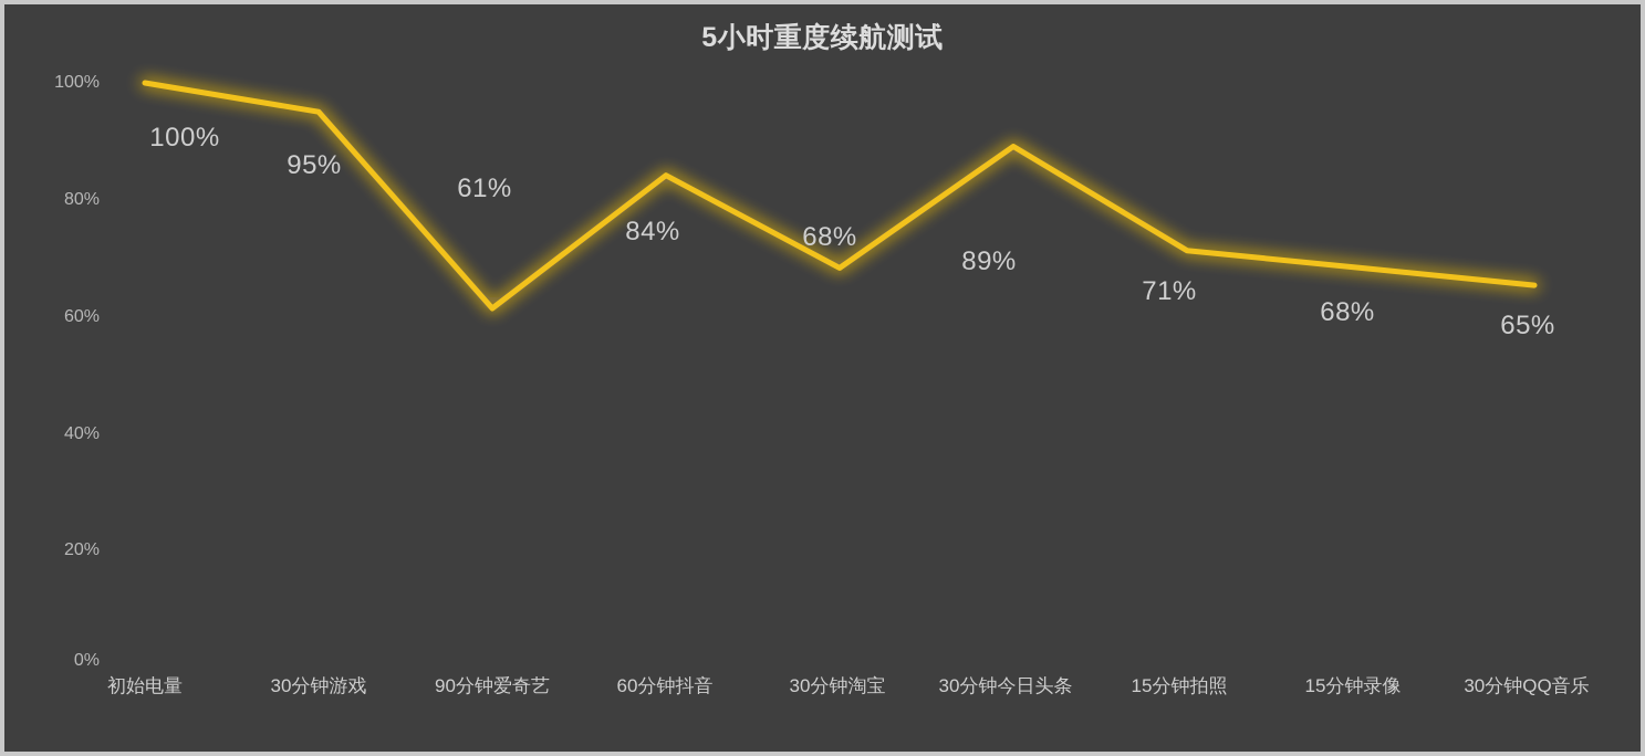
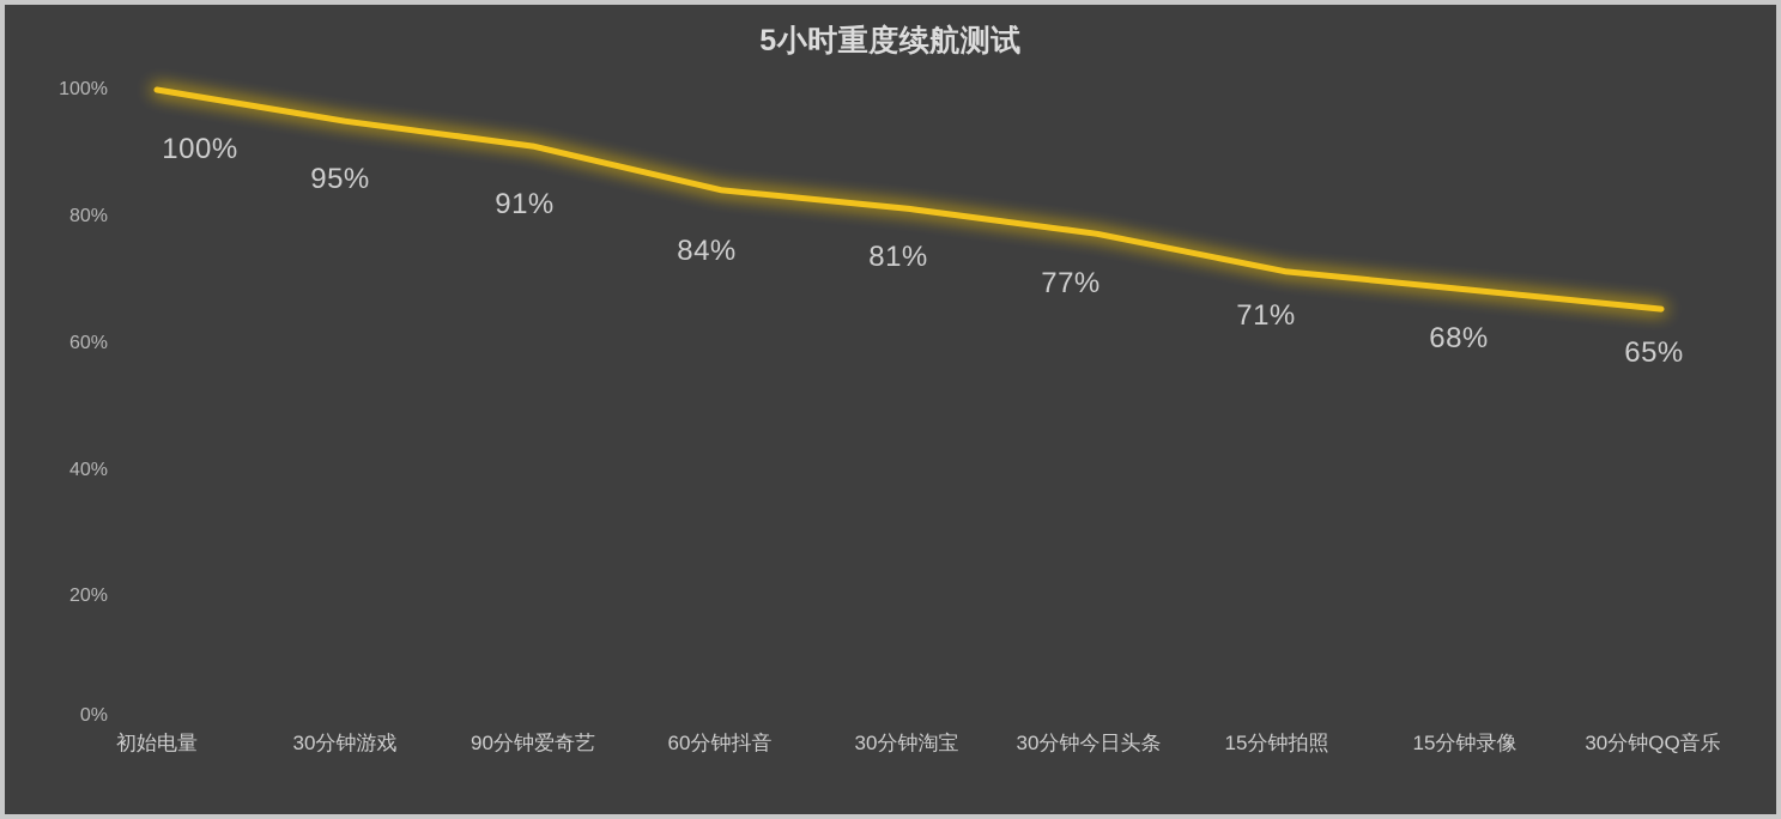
90分钟爱奇艺: 61% -> 91%
30分钟淘宝: 68% -> 81%
30分钟今日头条: 89% -> 77%
